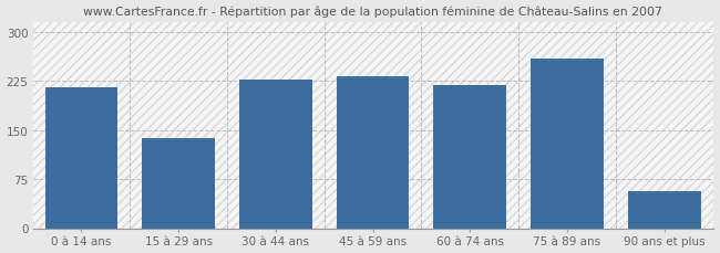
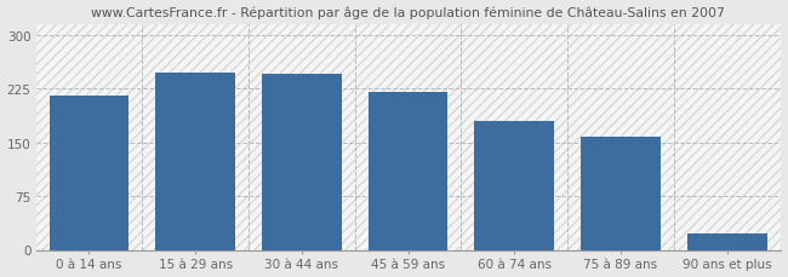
15 à 29 ans: 138 -> 248
30 à 44 ans: 228 -> 245
45 à 59 ans: 232 -> 220
60 à 74 ans: 218 -> 180
75 à 89 ans: 260 -> 158
90 ans et plus: 56 -> 22
